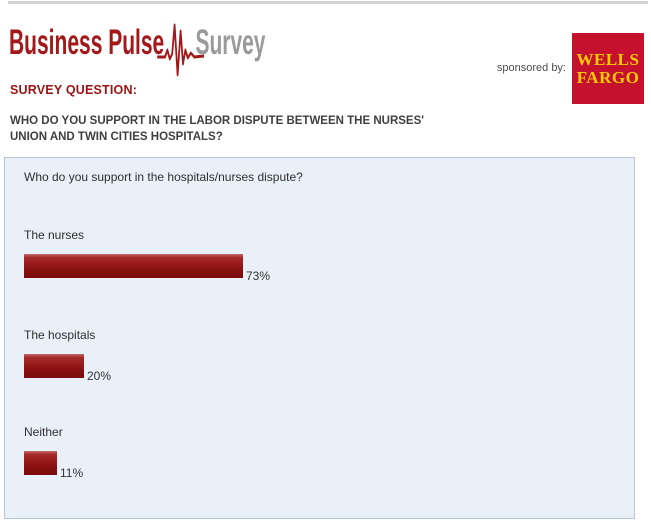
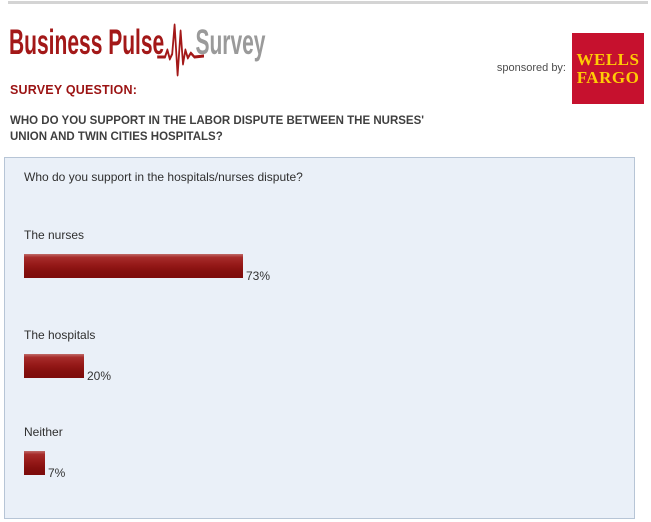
Neither: 11% -> 7%
